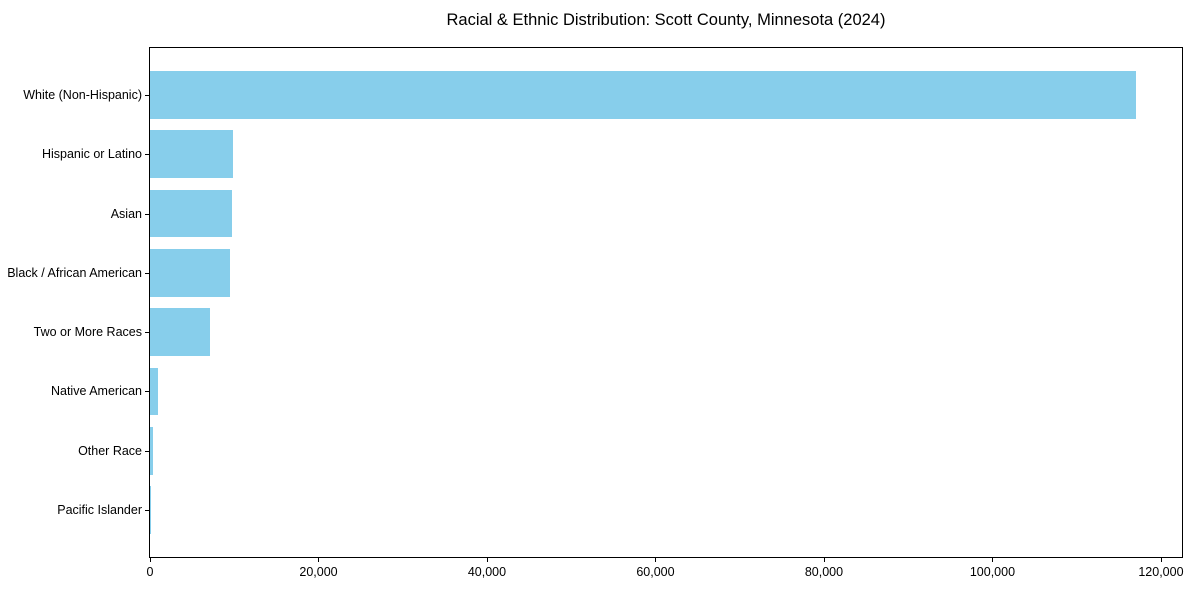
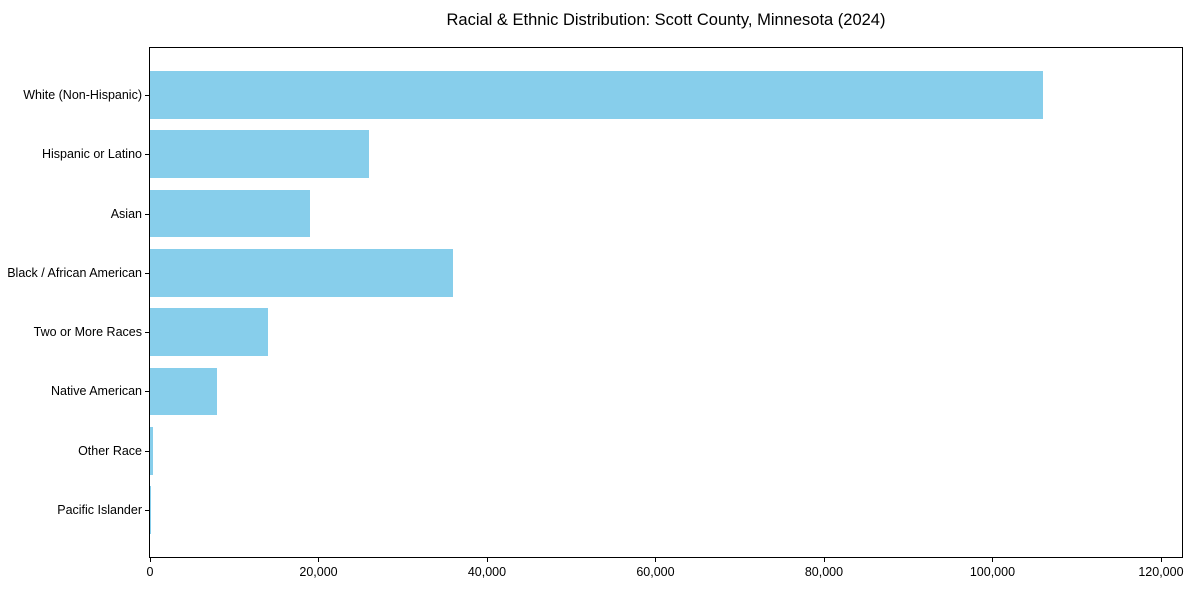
White (Non-Hispanic): 117000 -> 106000
Hispanic or Latino: 10000 -> 26000
Asian: 10000 -> 19000
Black / African American: 10000 -> 36000
Two or More Races: 7000 -> 14000
Native American: 1000 -> 8000
